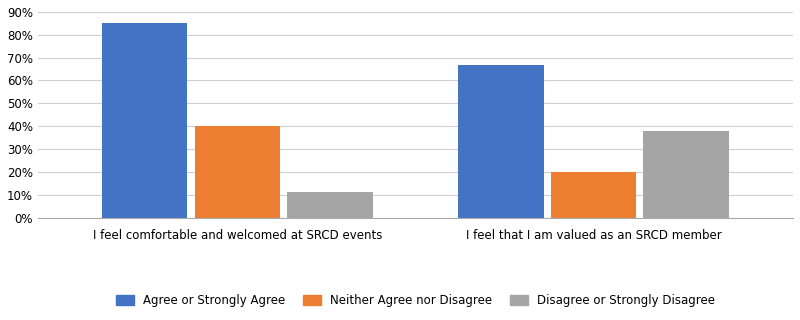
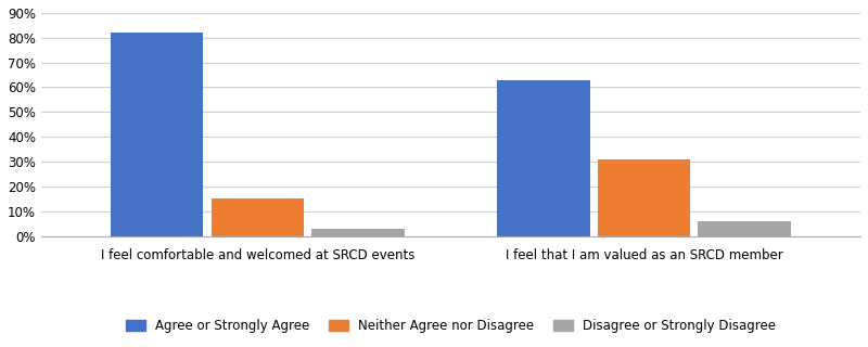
Agree or Strongly Agree/I feel comfortable and welcomed at SRCD events: 85% -> 82%
Neither Agree nor Disagree/I feel comfortable and welcomed at SRCD events: 40% -> 15%
Disagree or Strongly Disagree/I feel comfortable and welcomed at SRCD events: 11% -> 3%
Agree or Strongly Agree/I feel that I am valued as an SRCD member: 67% -> 63%
Neither Agree nor Disagree/I feel that I am valued as an SRCD member: 20% -> 31%
Disagree or Strongly Disagree/I feel that I am valued as an SRCD member: 38% -> 6%
